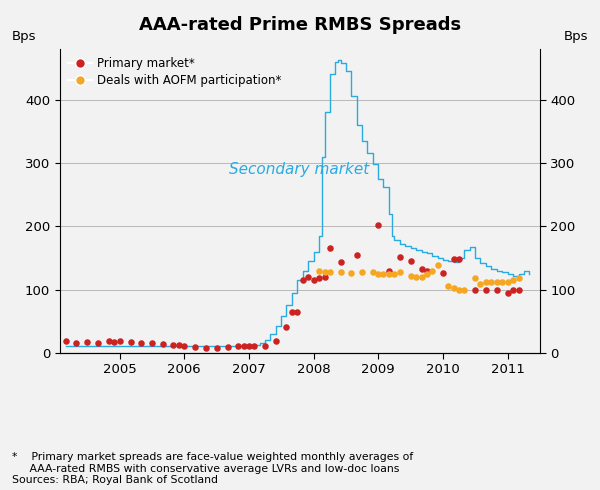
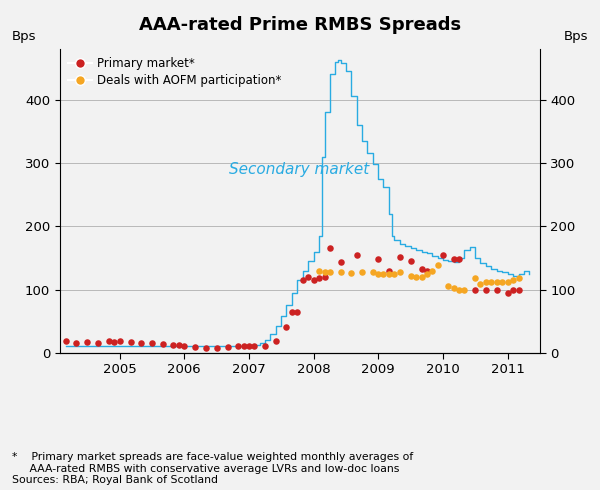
Primary market*/2009: 202 -> 148
Primary market*/2010: 126 -> 155
